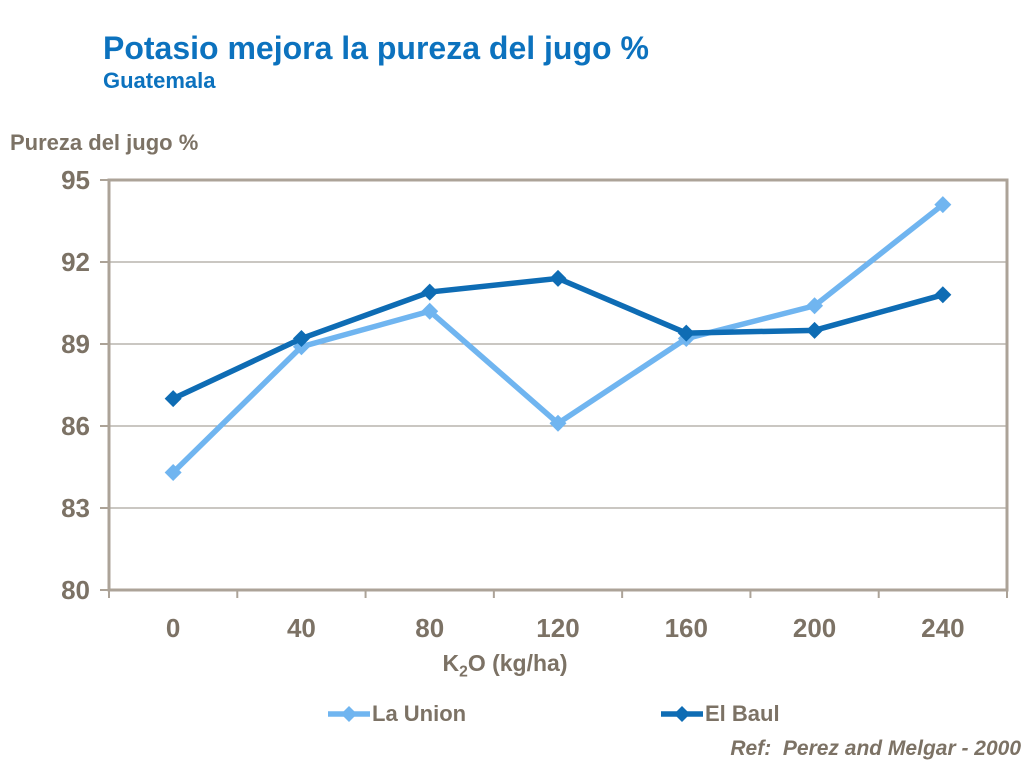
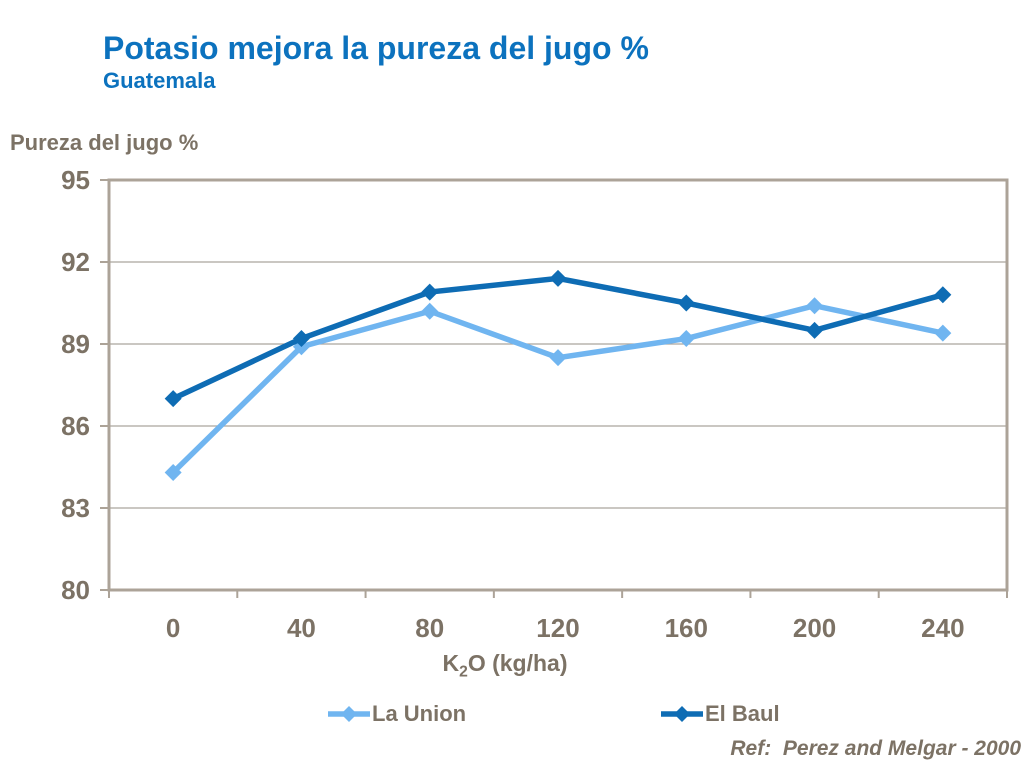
La Union/120: 86.1 -> 88.5
El Baul/160: 89.4 -> 90.5
La Union/240: 94.1 -> 89.4
